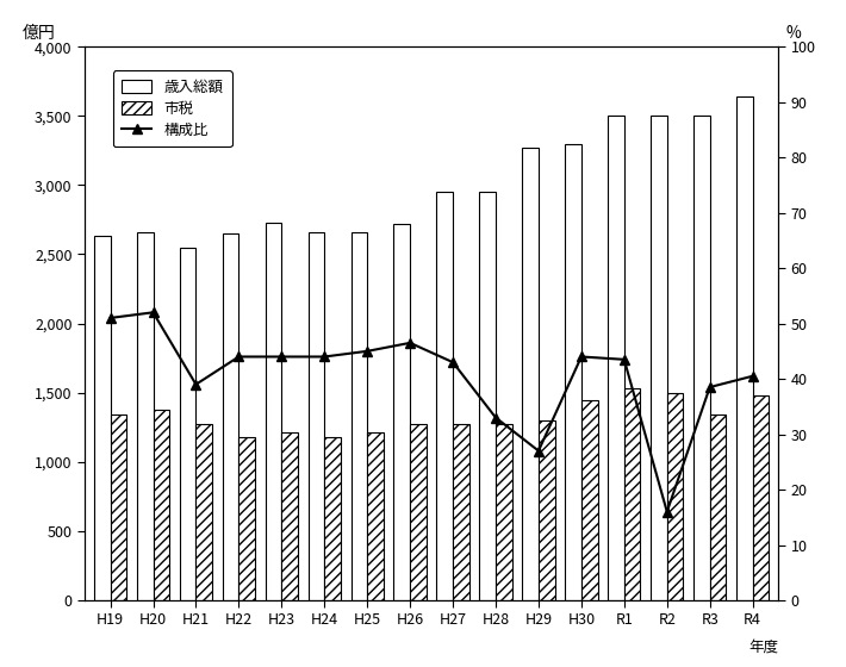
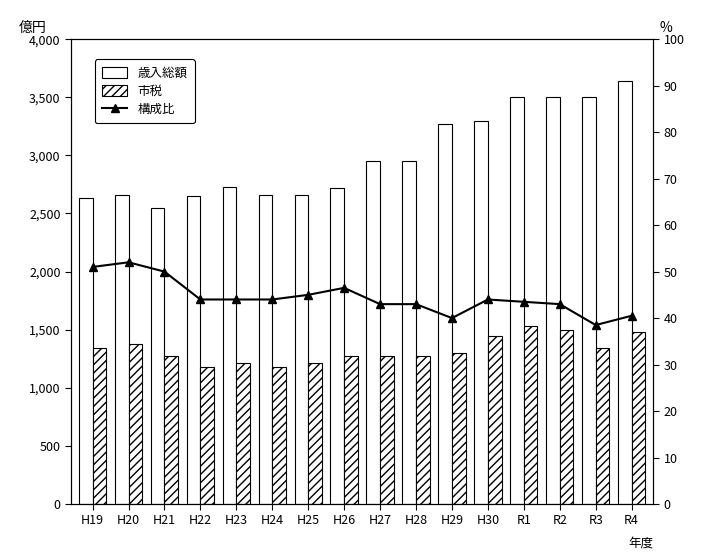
構成比/H21: 39.0 -> 50.0
構成比/H28: 33.0 -> 43.0
構成比/H29: 27.0 -> 40.0
構成比/R2: 16.0 -> 43.0
